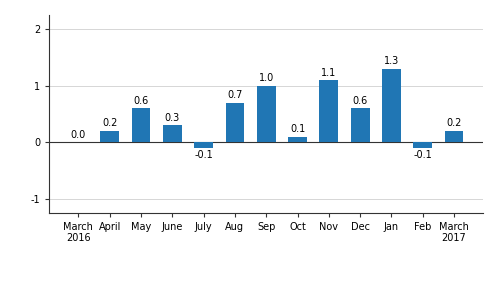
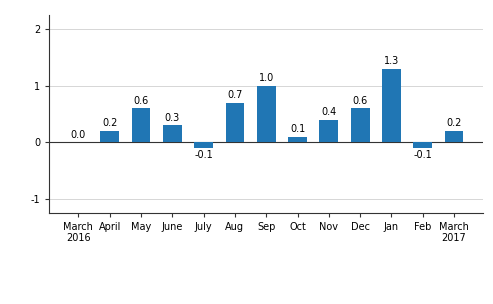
Nov: 1.1 -> 0.4
